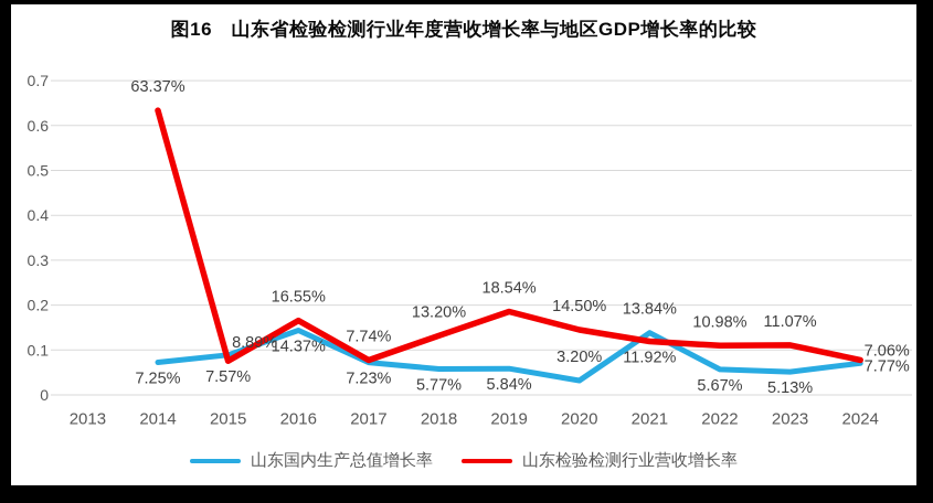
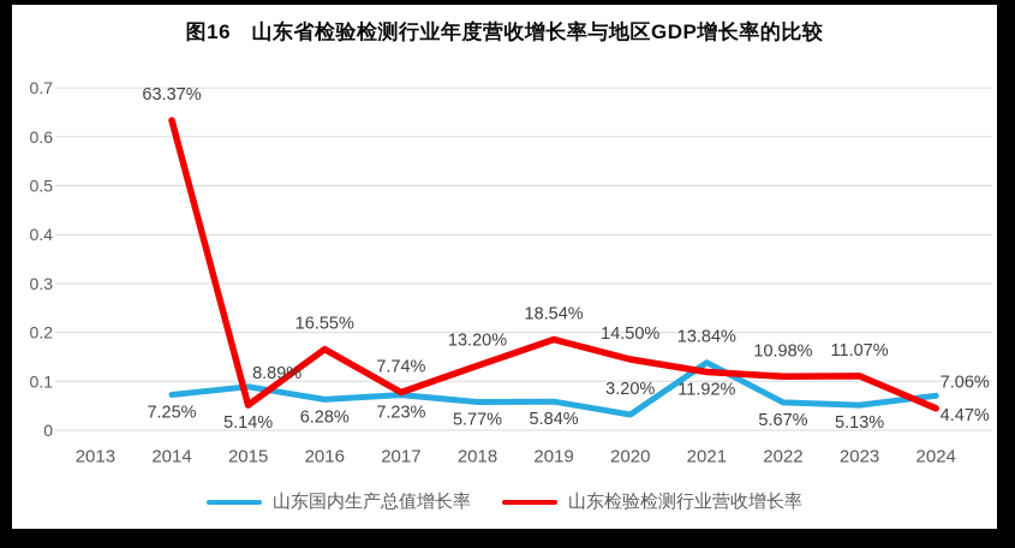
山东检验检测行业营收增长率/2015: 7.57% -> 5.14%
山东国内生产总值增长率/2016: 14.37% -> 6.28%
山东检验检测行业营收增长率/2024: 7.77% -> 4.47%
